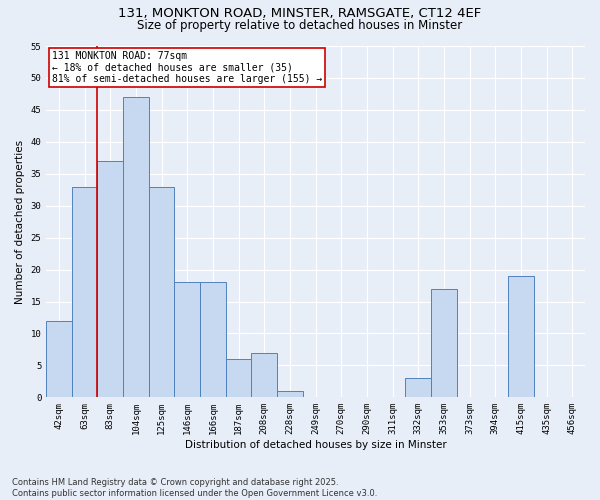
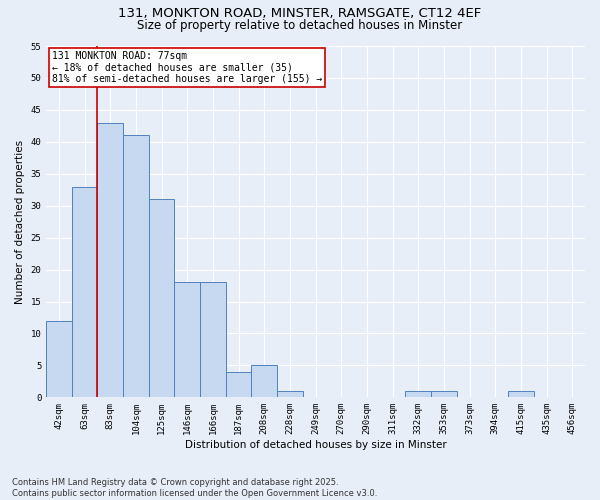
83sqm: 37 -> 43
104sqm: 47 -> 41
125sqm: 33 -> 31
187sqm: 6 -> 4
208sqm: 7 -> 5
332sqm: 3 -> 1
353sqm: 17 -> 1
415sqm: 19 -> 1
